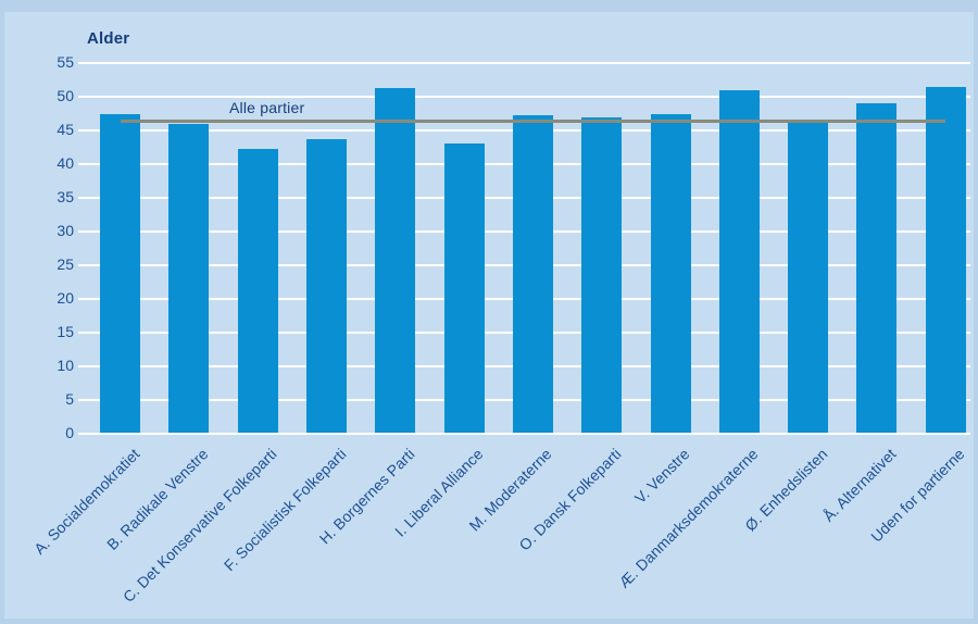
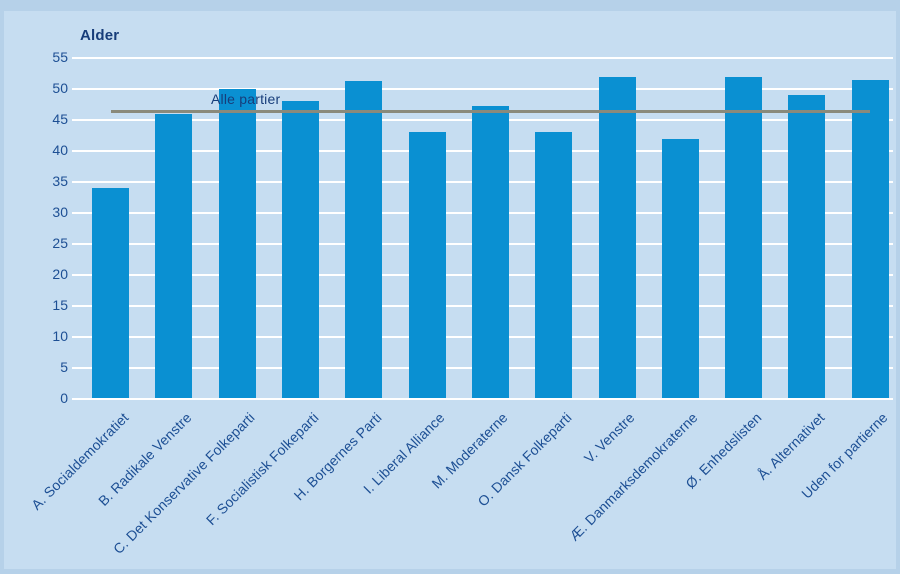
A. Socialdemokratiet: 48 -> 34
C. Det Konservative Folkeparti: 42 -> 50
F. Socialistisk Folkeparti: 44 -> 48
O. Dansk Folkeparti: 47 -> 43
V. Venstre: 47 -> 52
Æ. Danmarksdemokraterne: 51 -> 42
Ø. Enhedslisten: 46 -> 52
